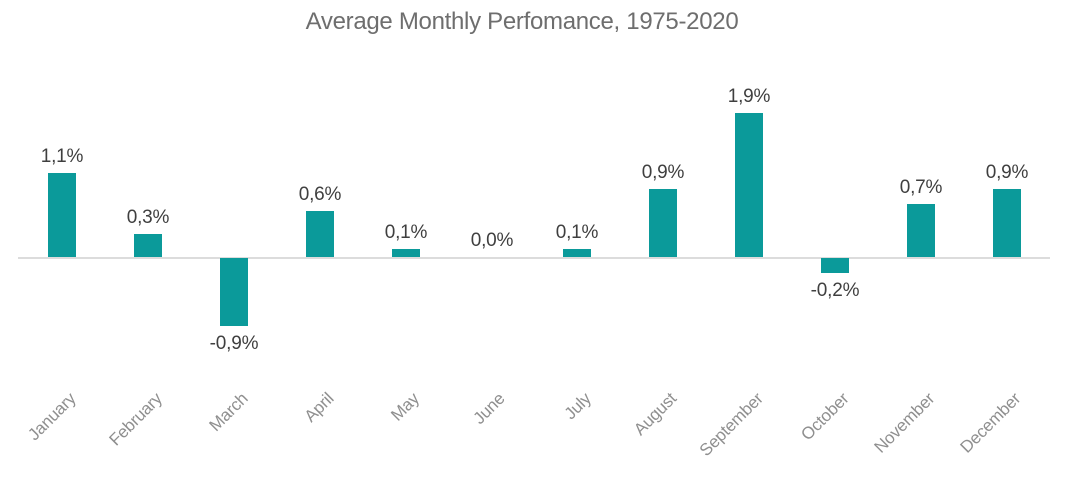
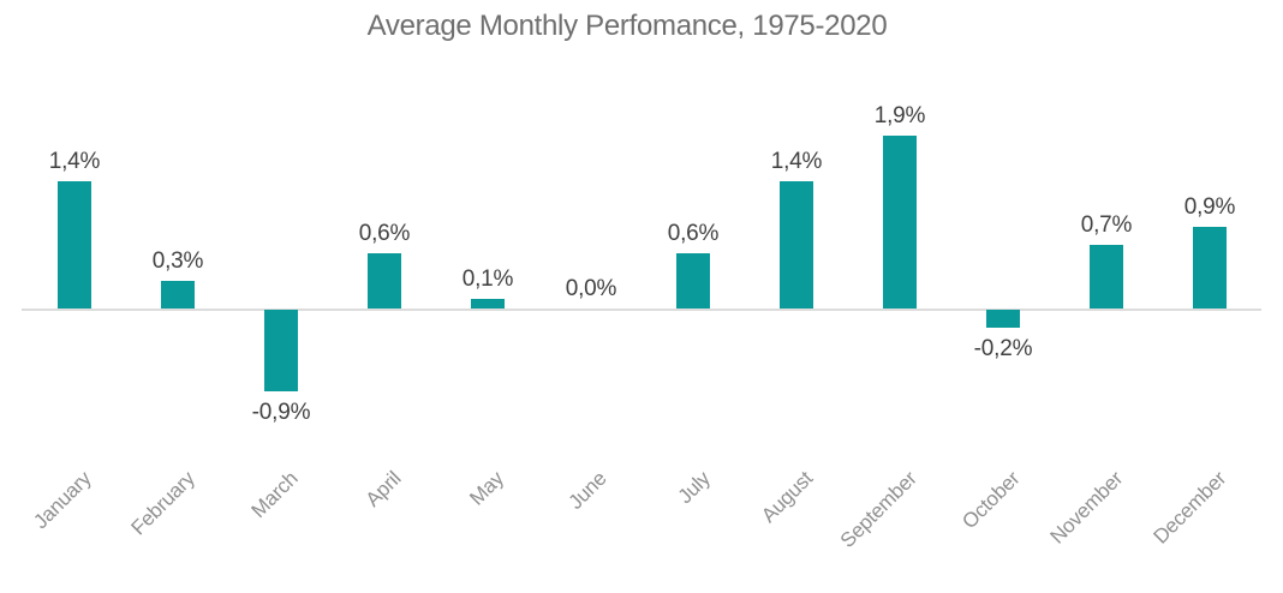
January: 1,1% -> 1,4%
July: 0,1% -> 0,6%
August: 0,9% -> 1,4%
